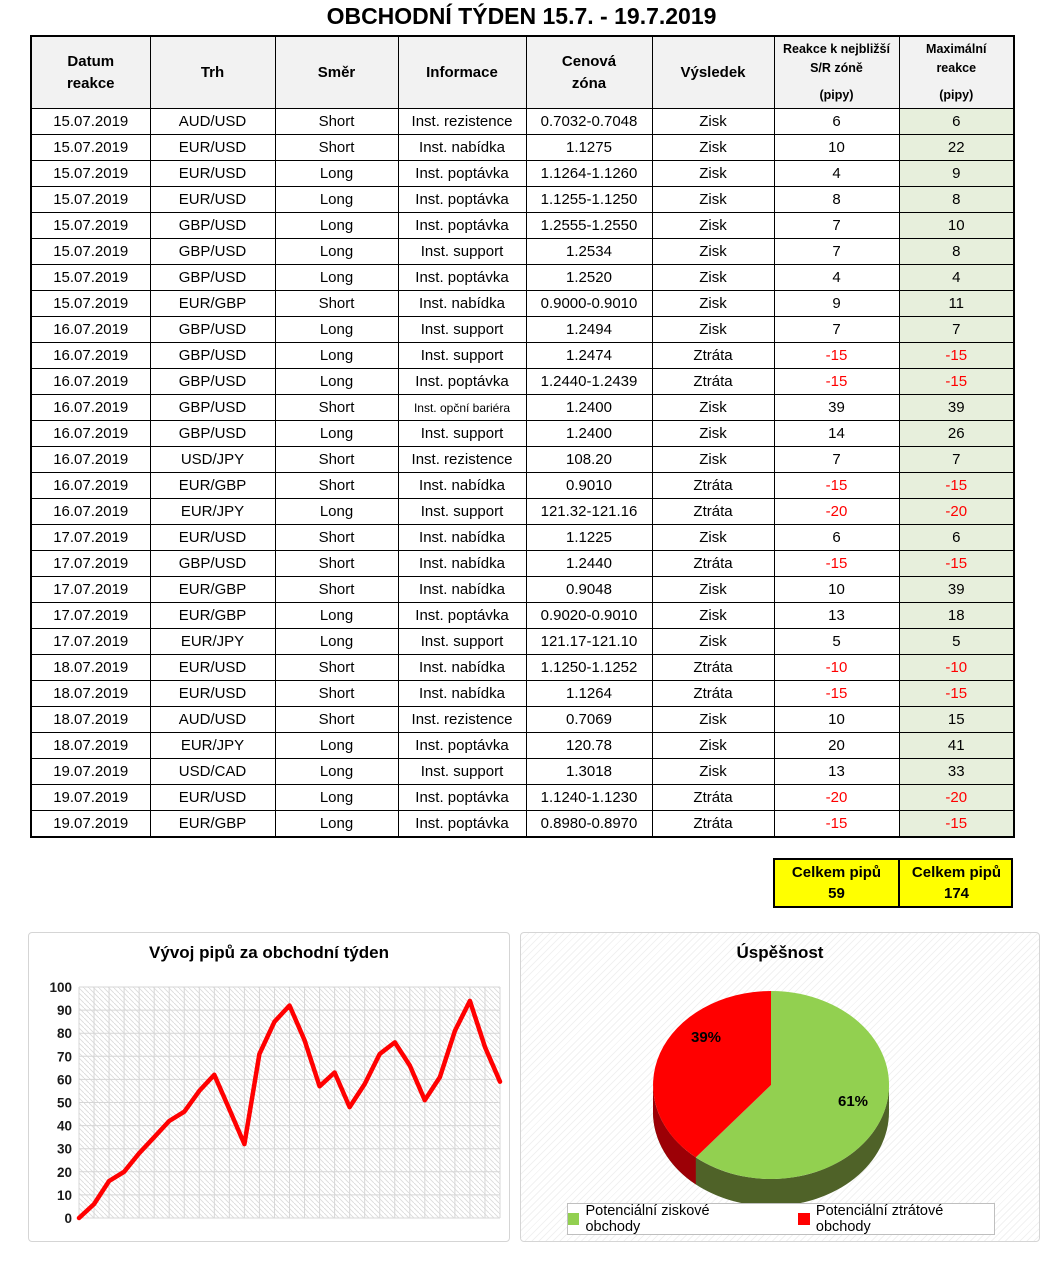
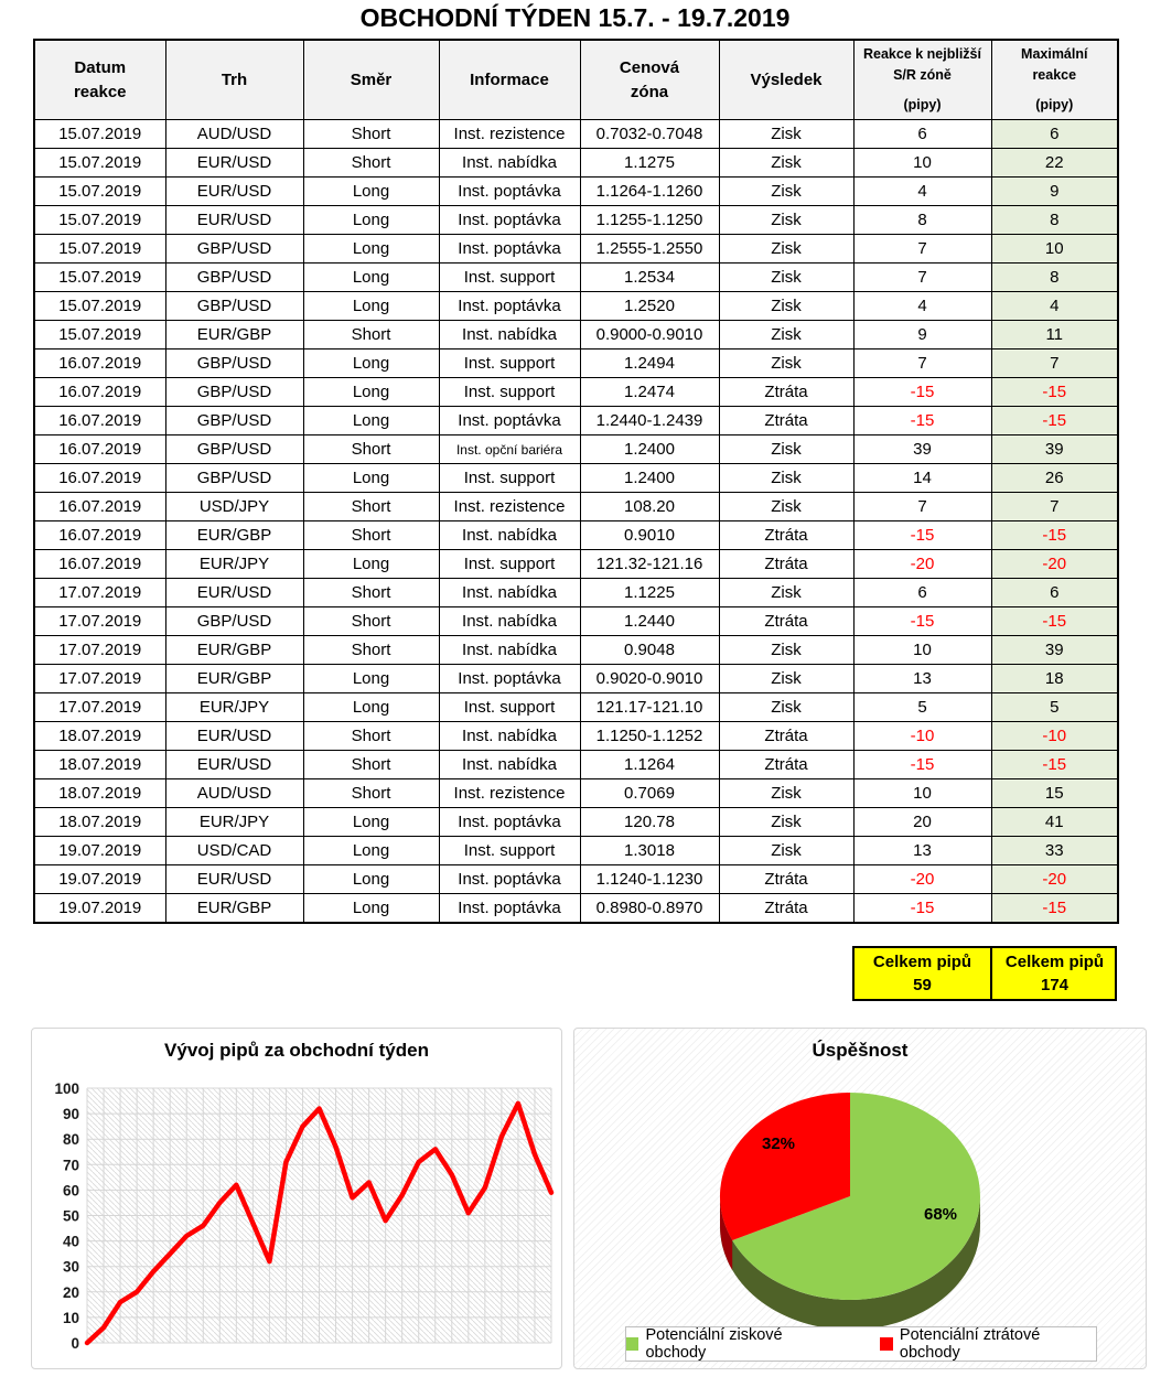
Úspěšnost/Potenciální ziskové obchody: 61% -> 68%
Úspěšnost/Potenciální ztrátové obchody: 39% -> 32%
